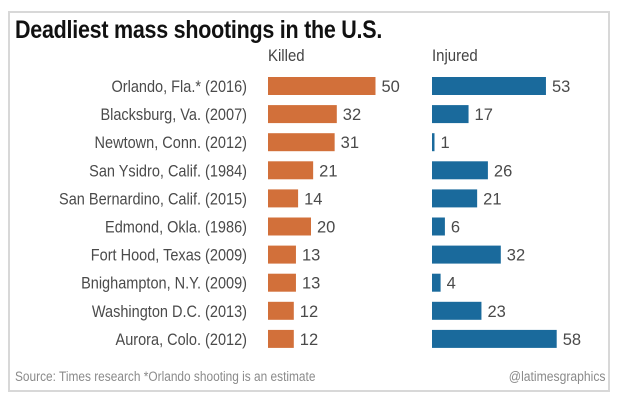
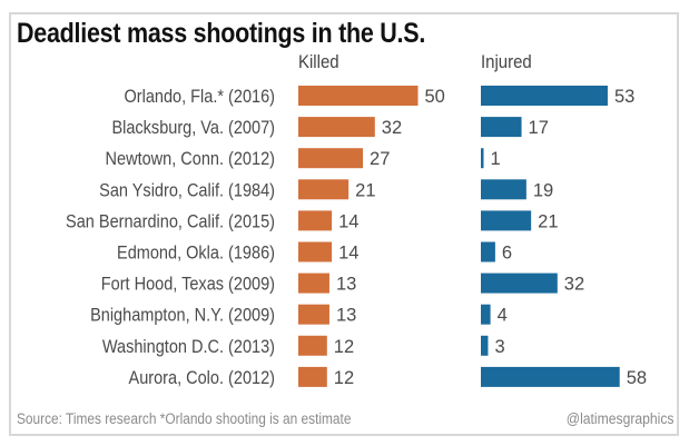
Killed/Newtown, Conn. (2012): 31 -> 27
Injured/San Ysidro, Calif. (1984): 26 -> 19
Killed/Edmond, Okla. (1986): 20 -> 14
Injured/Washington D.C. (2013): 23 -> 3
